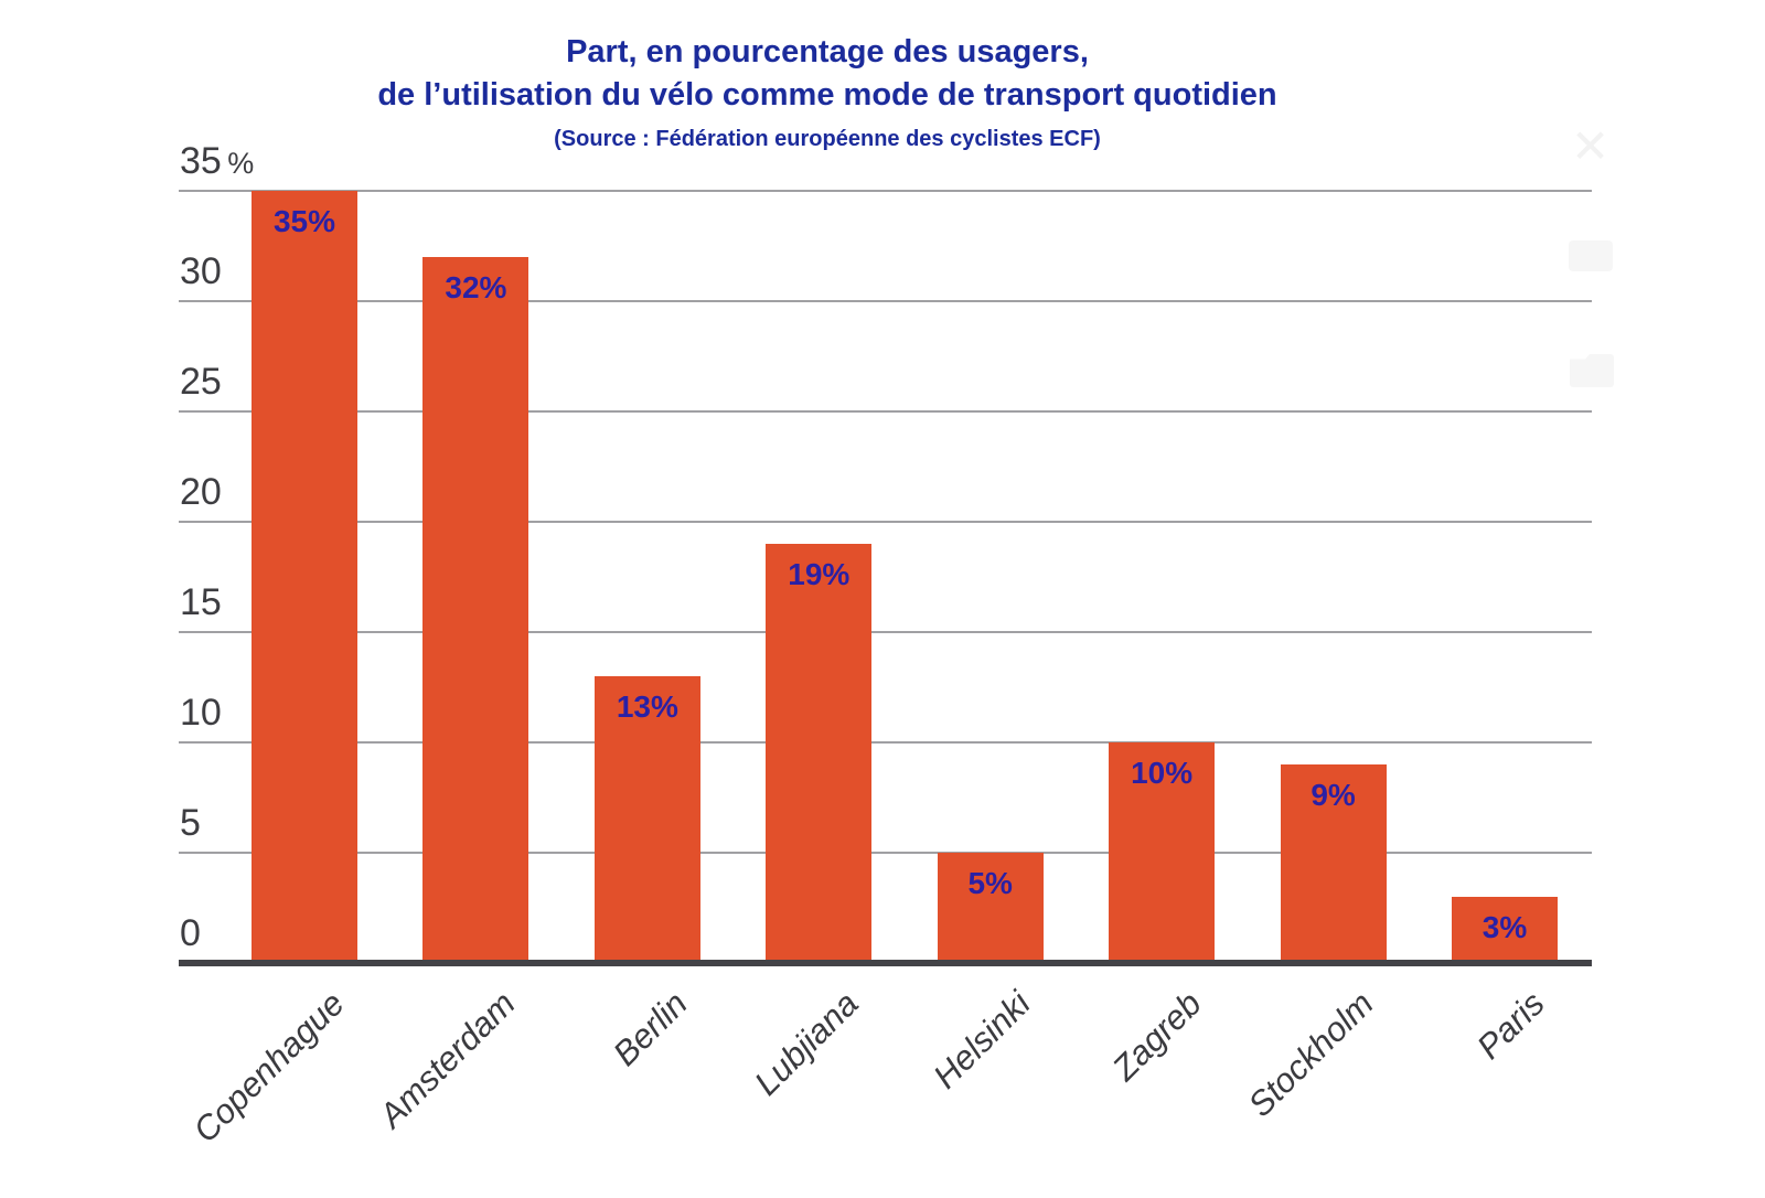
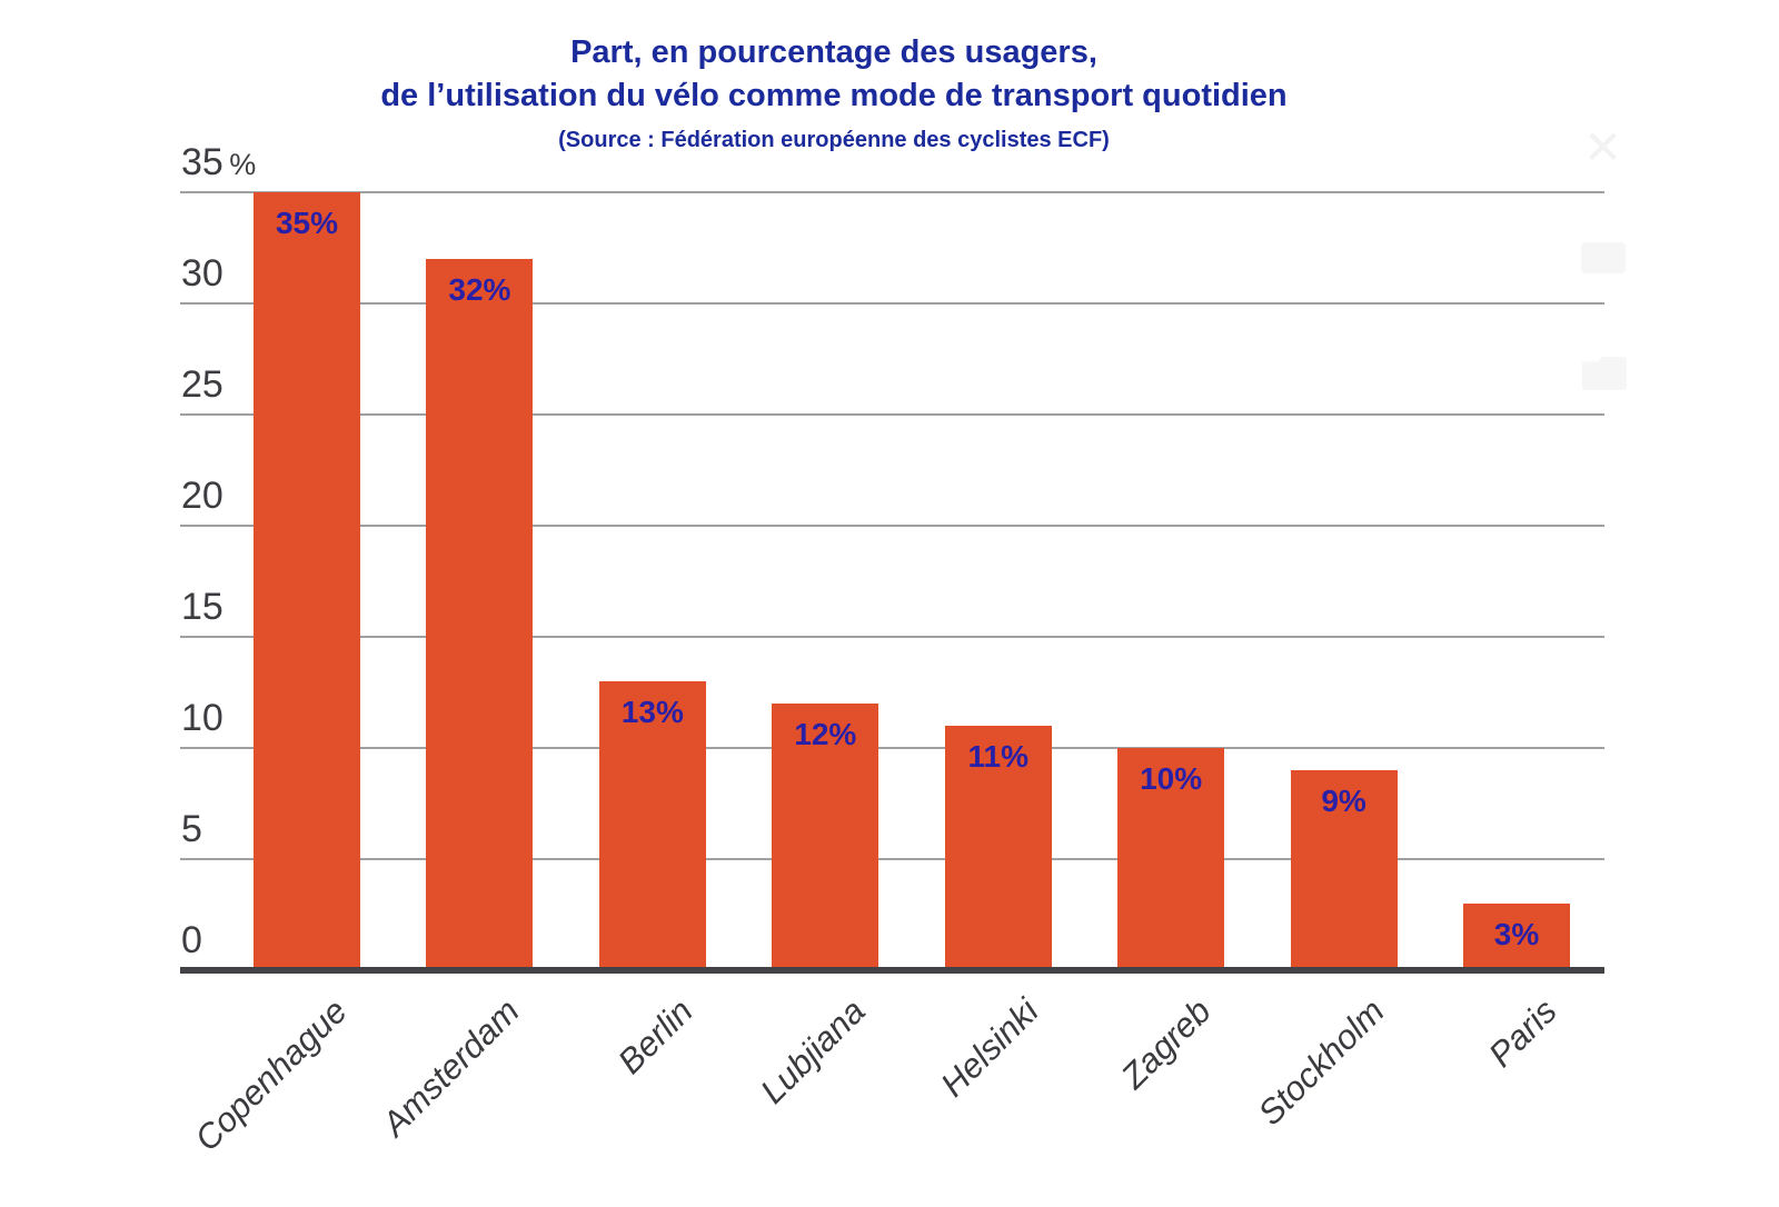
Lubjiana: 19% -> 12%
Helsinki: 5% -> 11%
